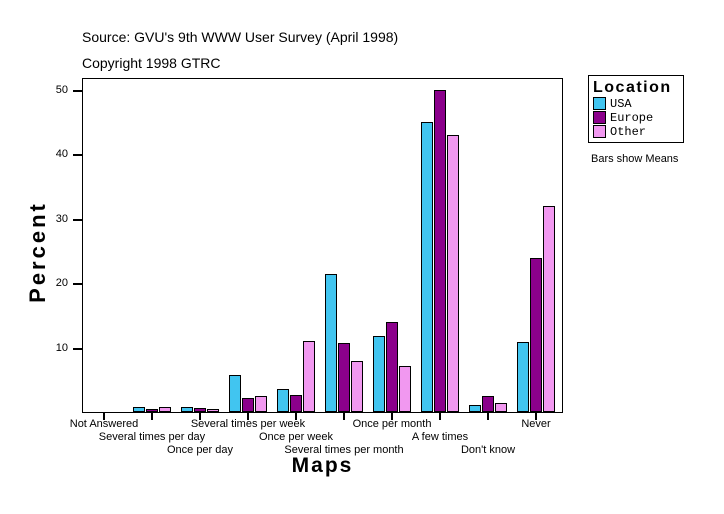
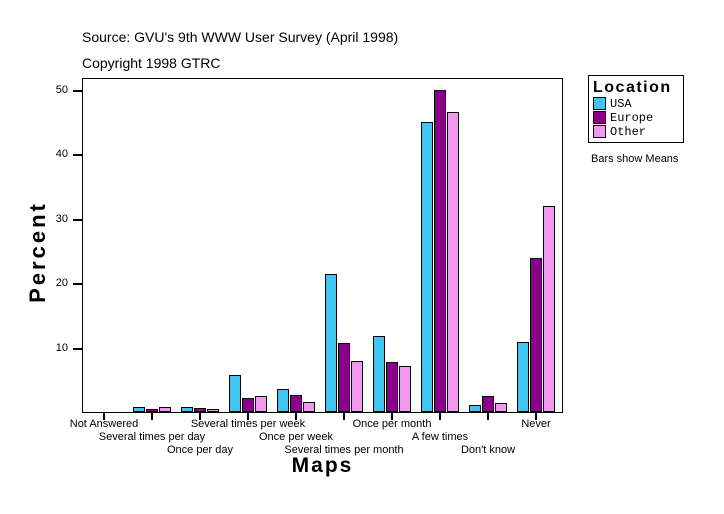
Other/Once per week: 11 -> 2
Europe/Once per month: 14 -> 8
Other/A few times: 43 -> 47
